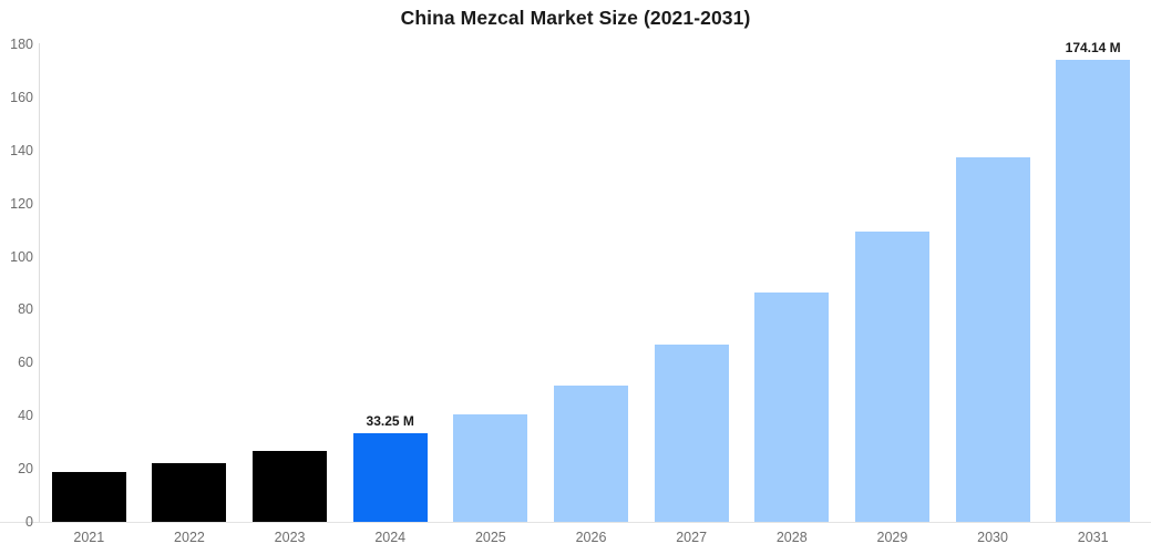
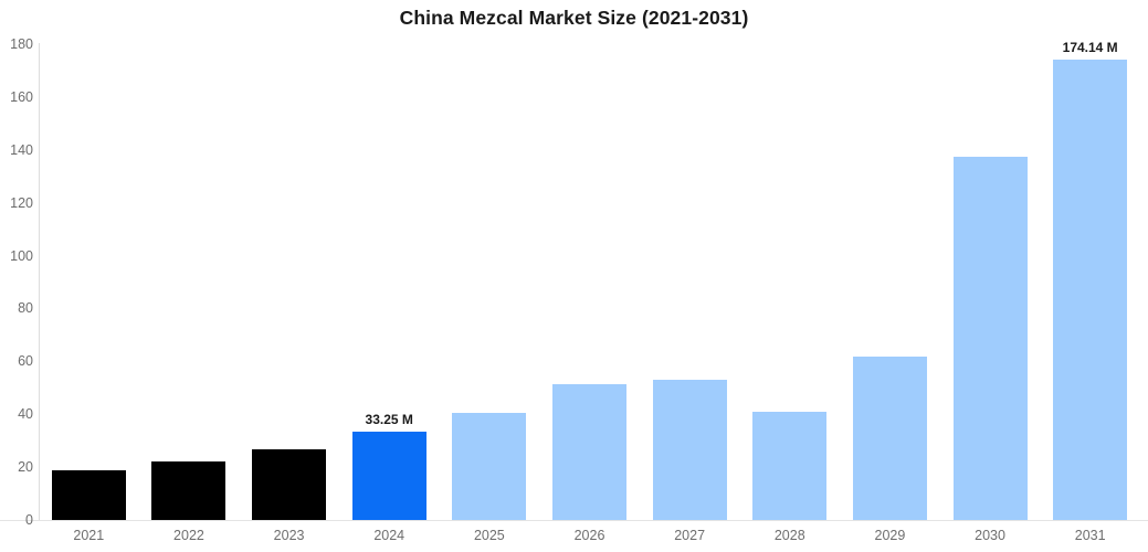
2027: 67 -> 53
2028: 86 -> 41
2029: 110 -> 62
